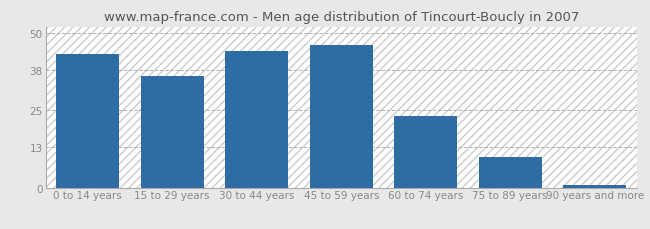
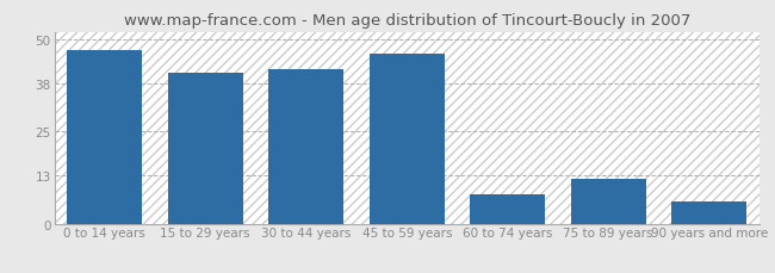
0 to 14 years: 43 -> 47
15 to 29 years: 36 -> 41
30 to 44 years: 44 -> 42
60 to 74 years: 23 -> 8
75 to 89 years: 10 -> 12
90 years and more: 1 -> 6
